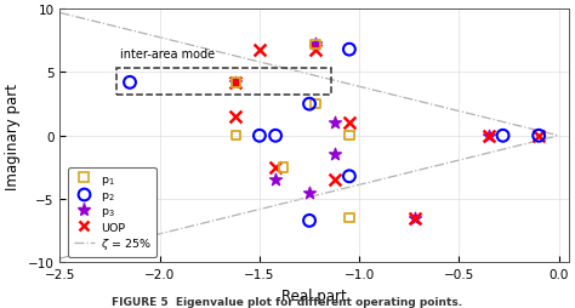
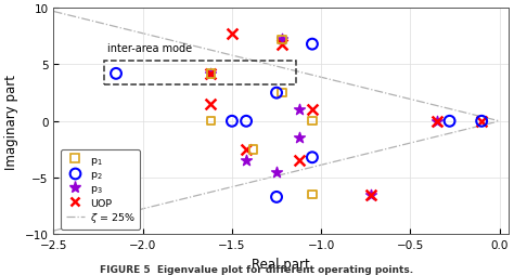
UOP/−1.5: 6.8 -> 7.7
